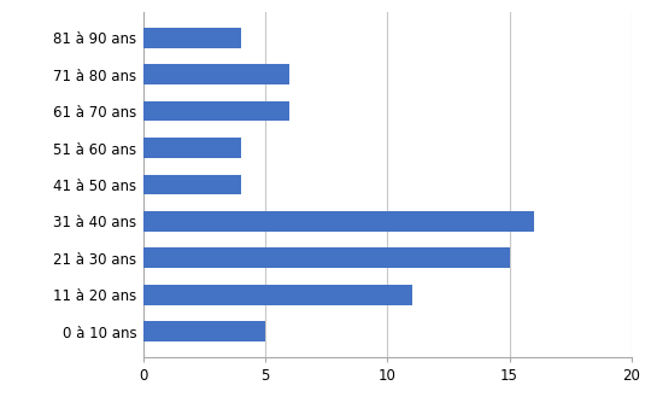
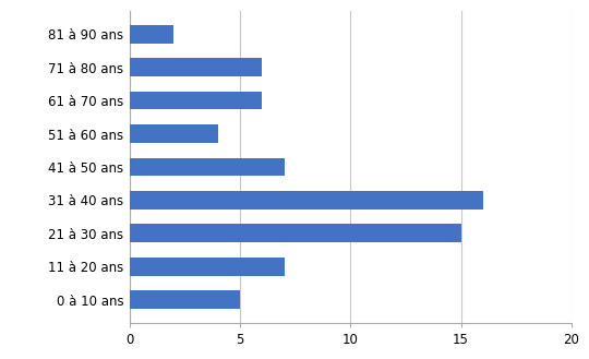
81 à 90 ans: 4 -> 2
41 à 50 ans: 4 -> 7
11 à 20 ans: 11 -> 7
